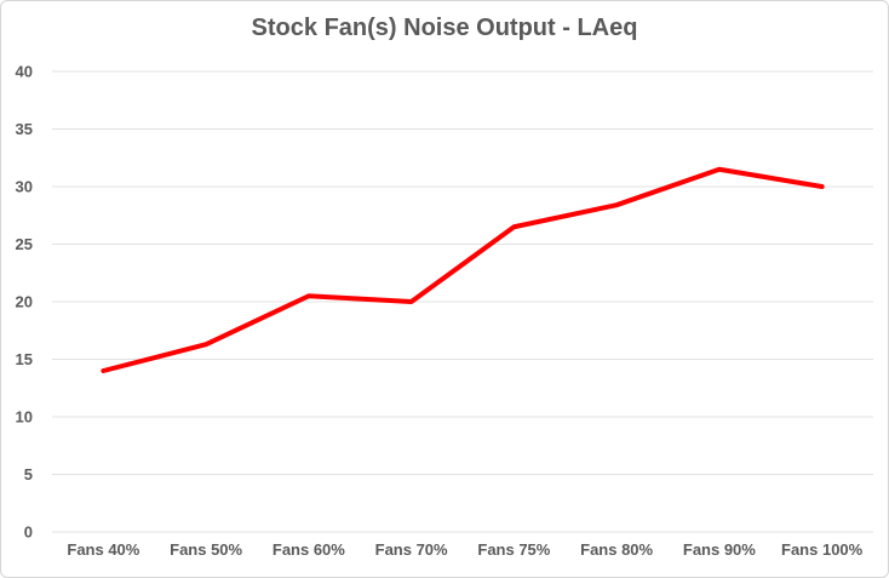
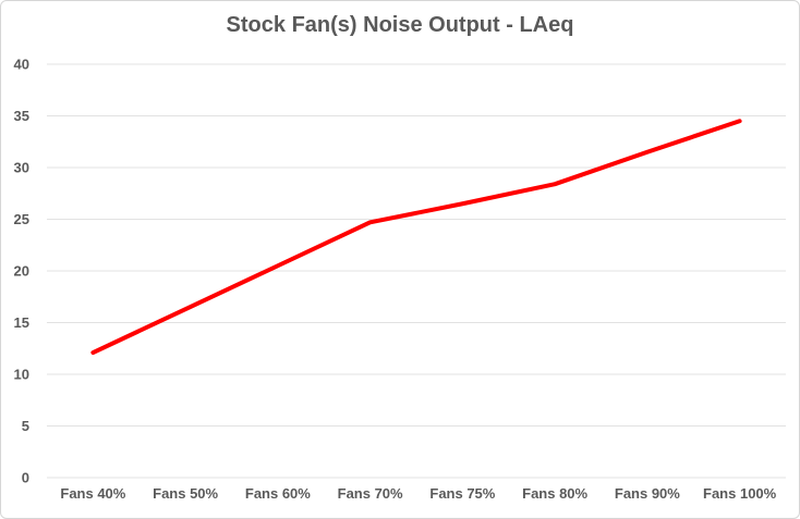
Fans 40%: 14 -> 12
Fans 70%: 20 -> 25
Fans 100%: 30 -> 34
